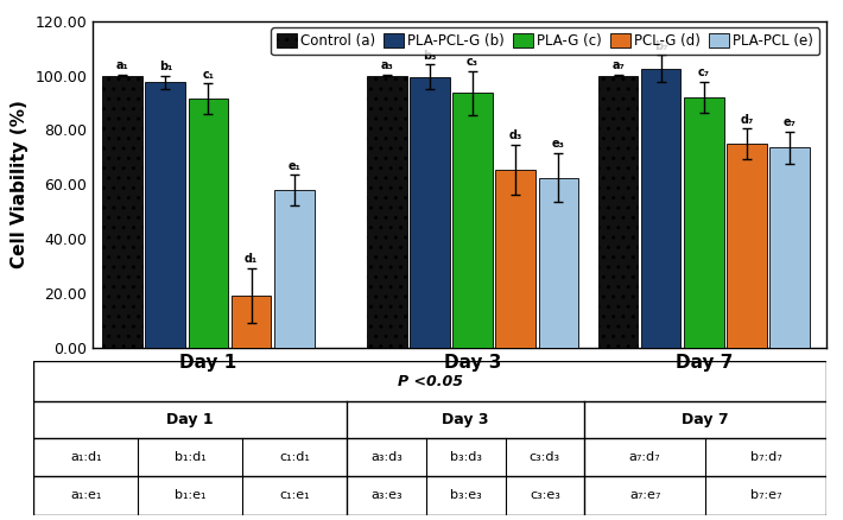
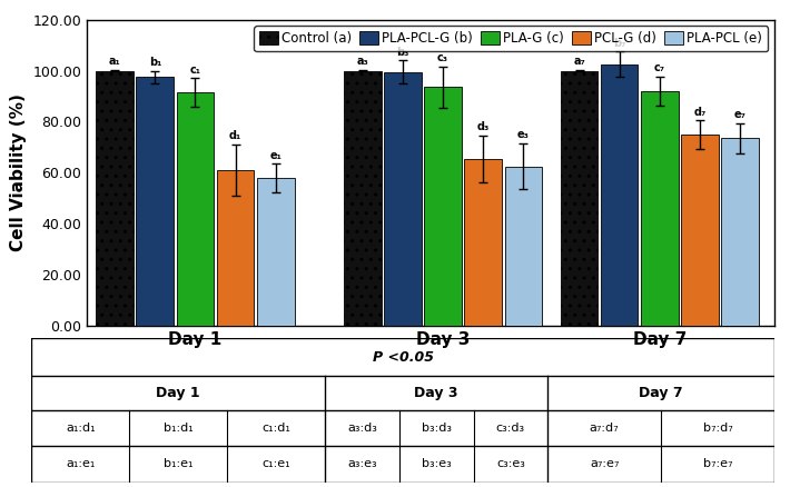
PCL-G (d)/Day 1: 19.5 -> 61.0
